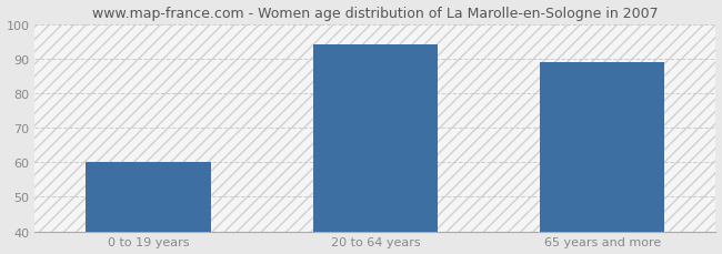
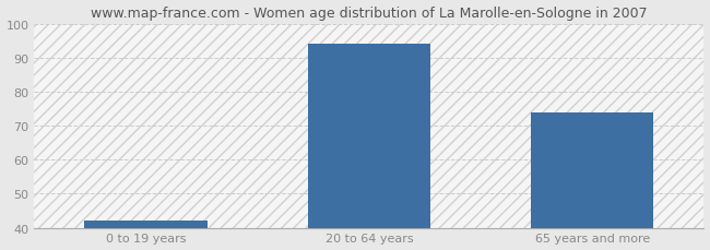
0 to 19 years: 60 -> 42
65 years and more: 89 -> 74
